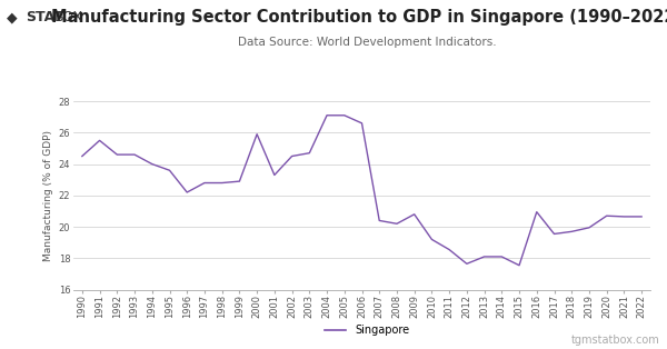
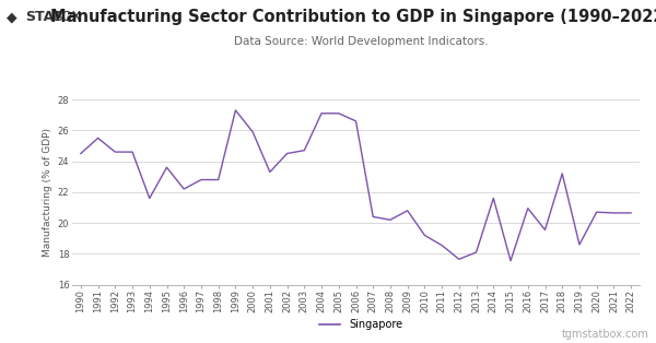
1994: 24.0 -> 21.6
1999: 22.9 -> 27.3
2014: 18.1 -> 21.6
2018: 19.7 -> 23.2
2019: 19.9 -> 18.6
